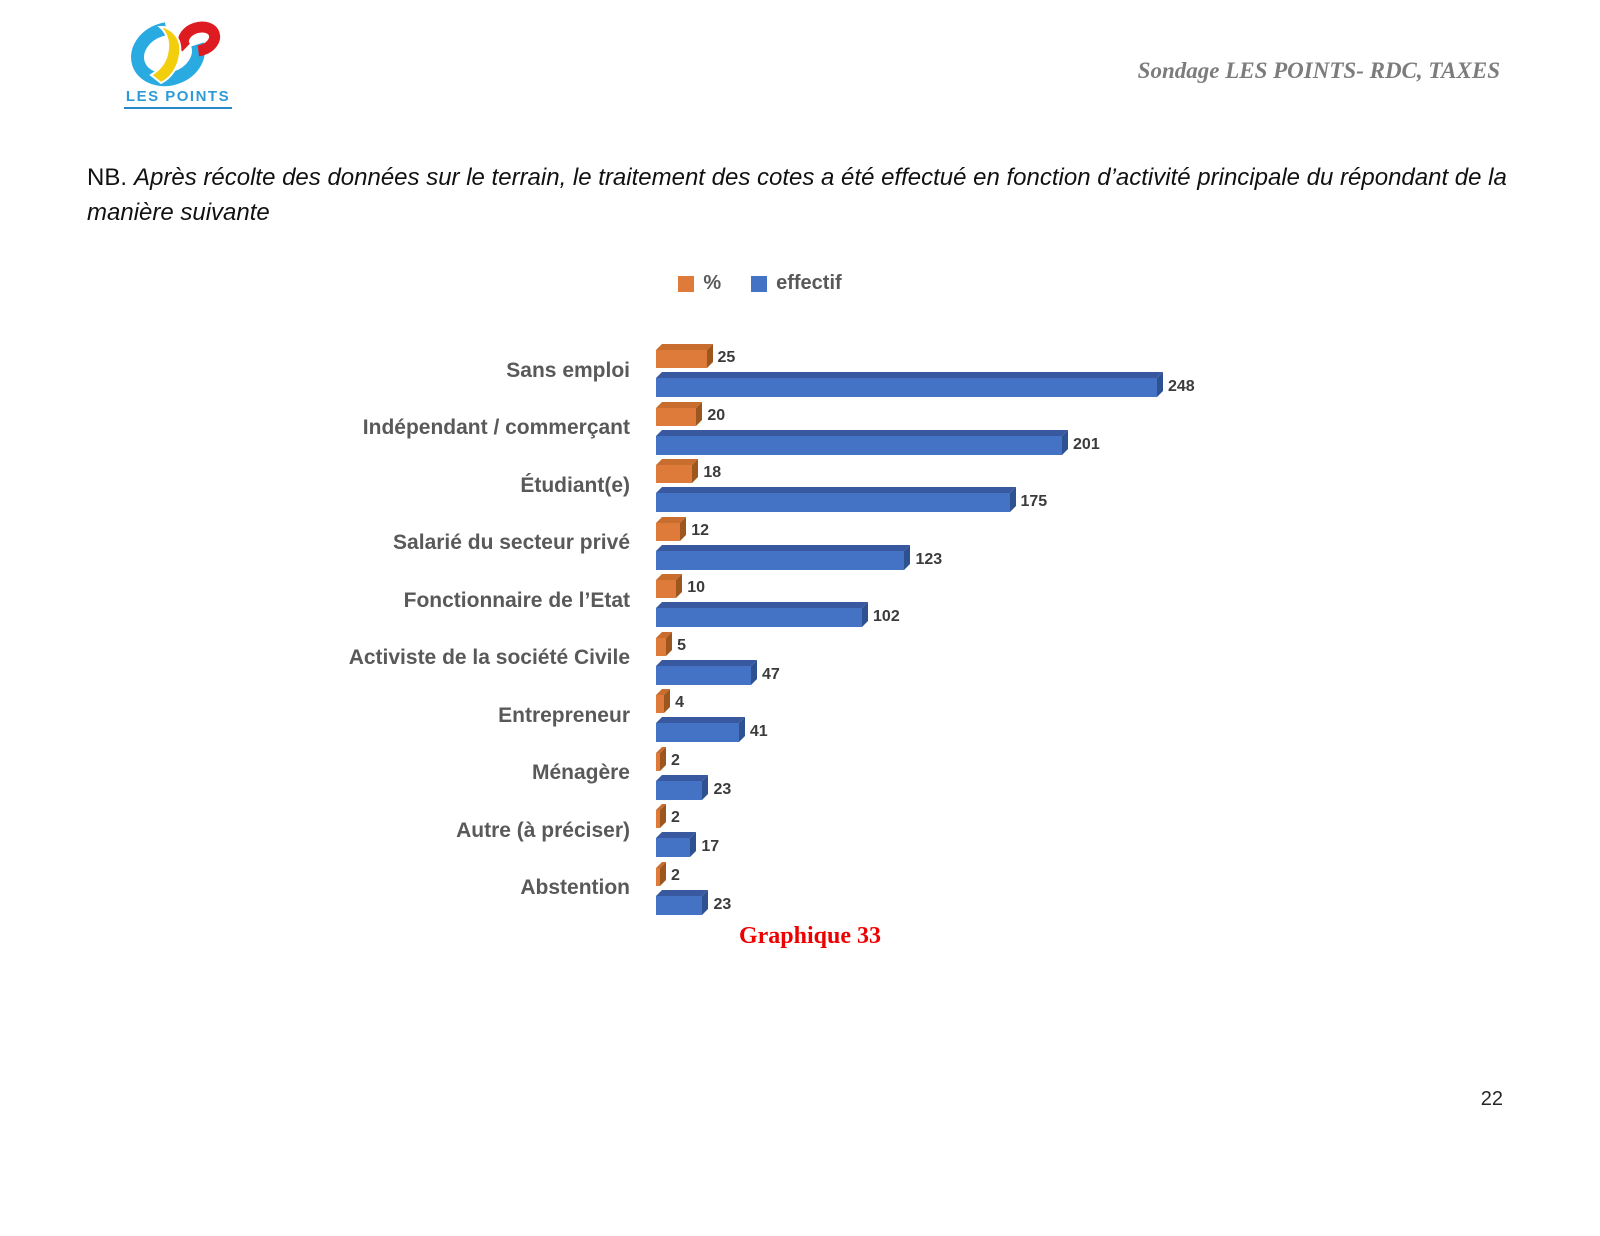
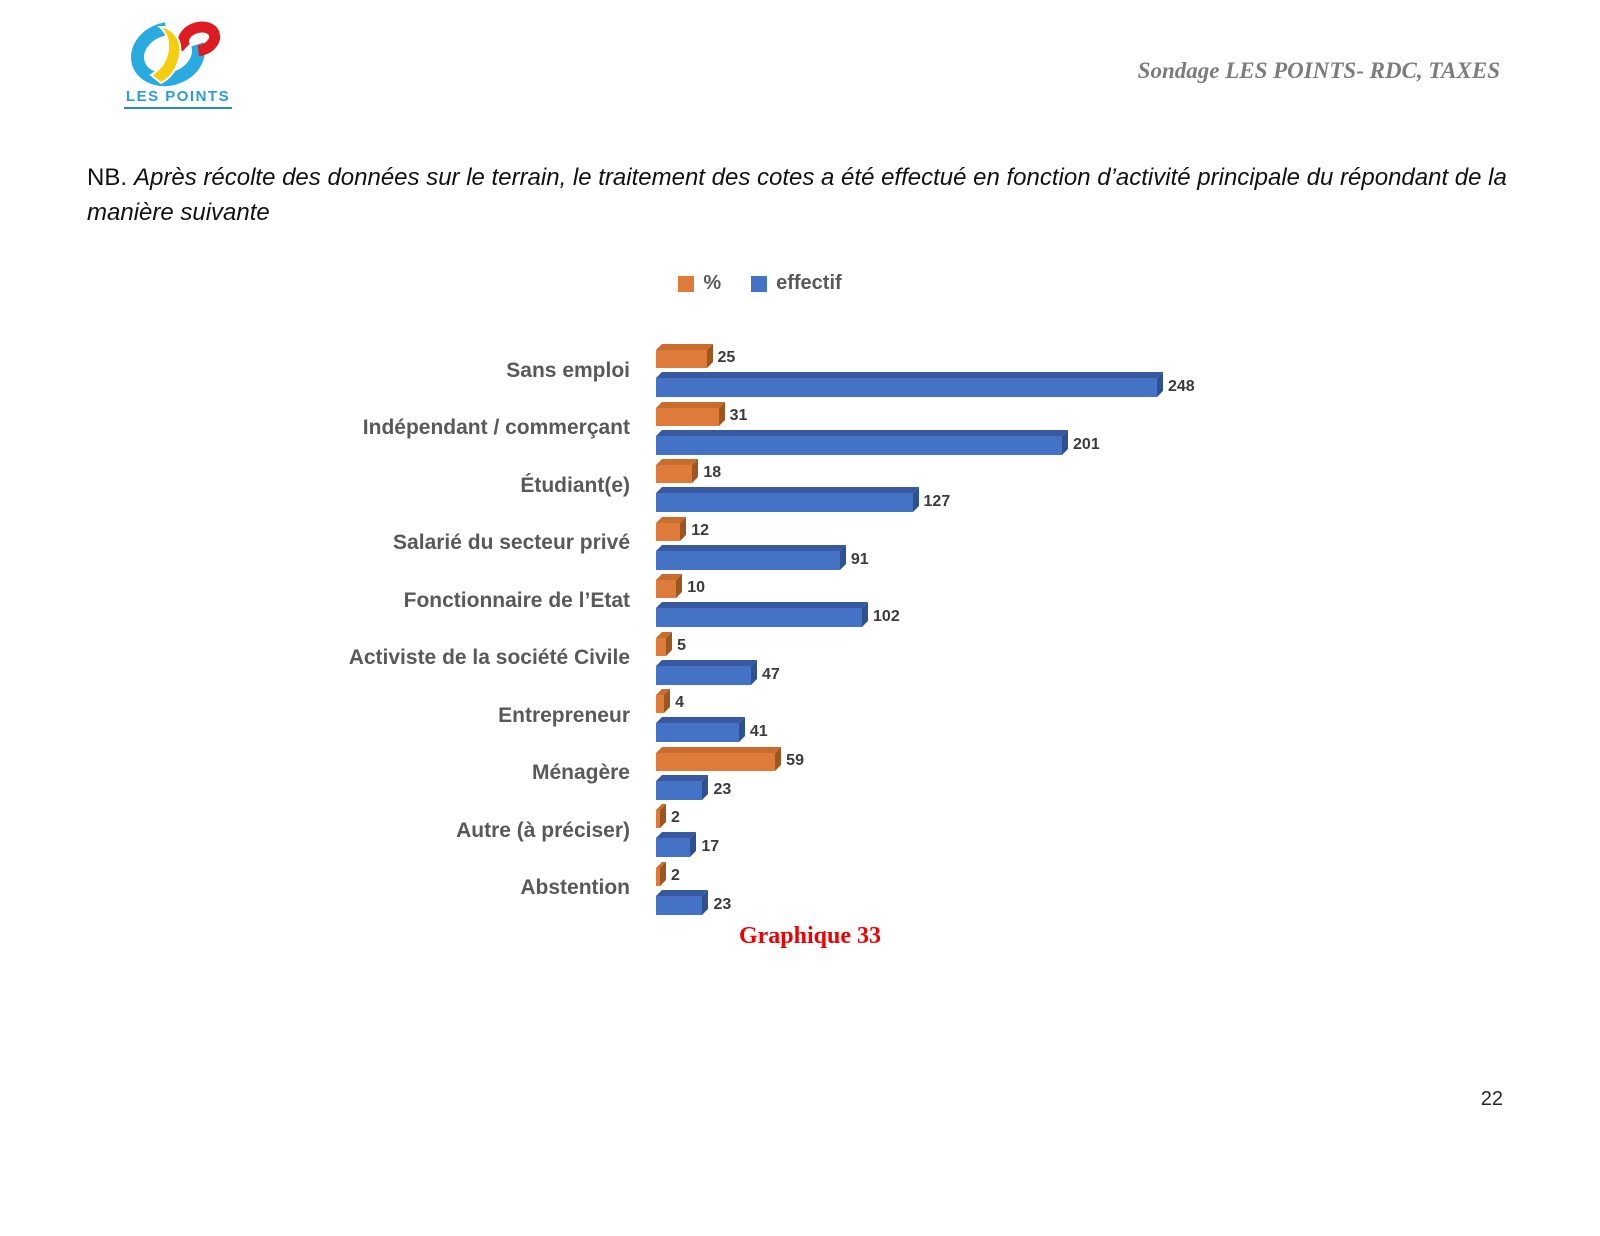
%/Indépendant / commerçant: 20 -> 31
effectif/Étudiant(e): 175 -> 127
effectif/Salarié du secteur privé: 123 -> 91
%/Ménagère: 2 -> 59
